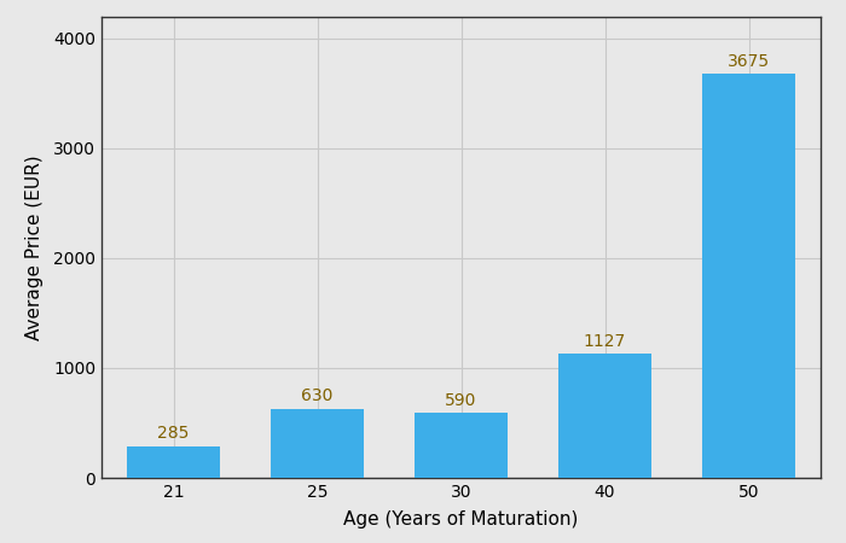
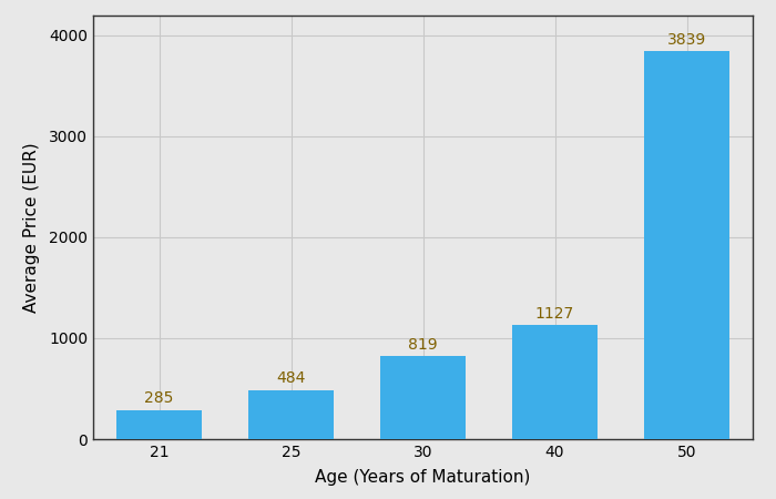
25: 630 -> 484
30: 590 -> 819
50: 3675 -> 3839
